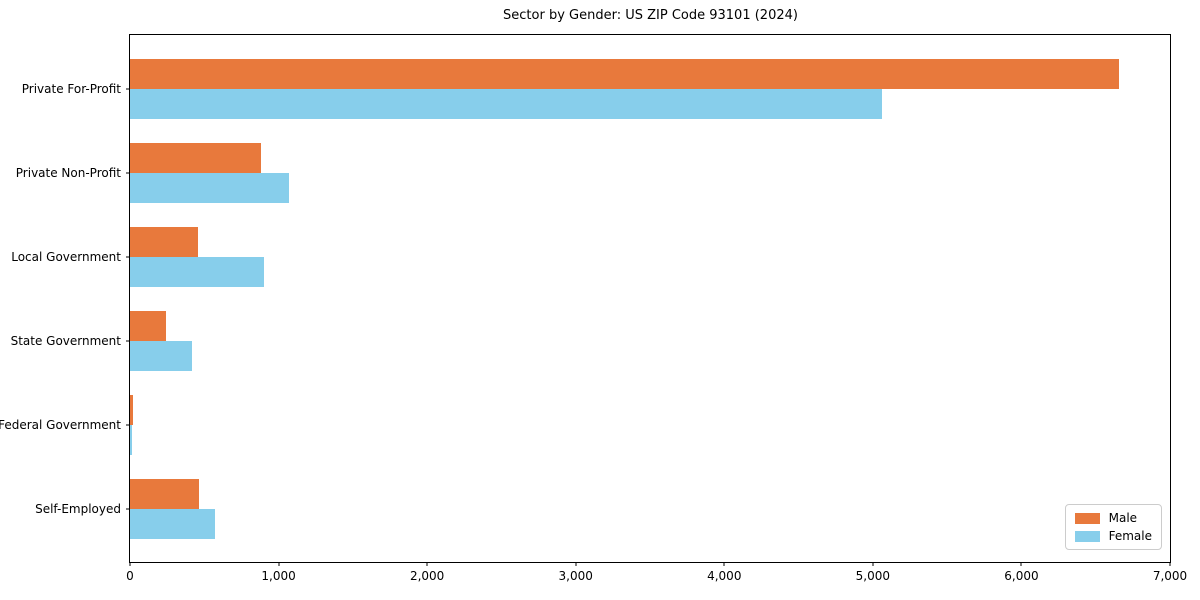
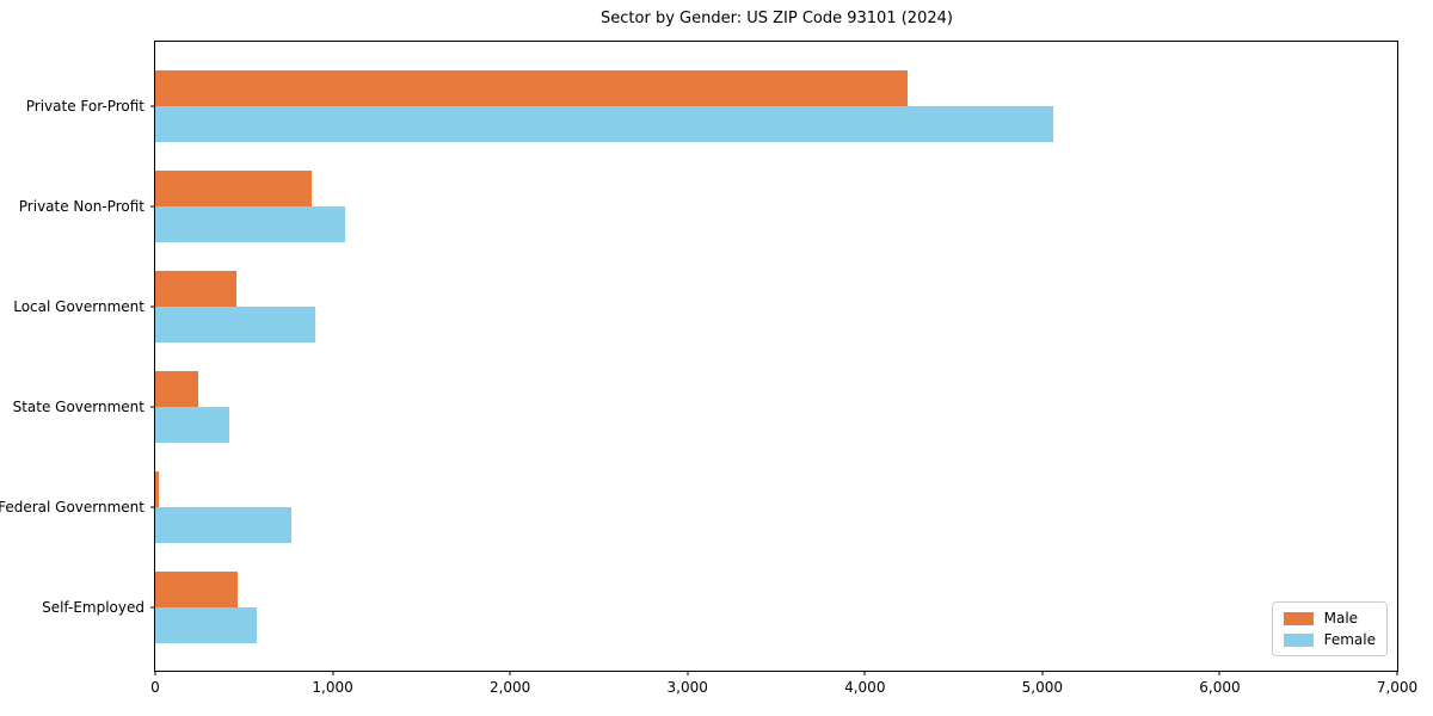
Male/Private For-Profit: 6660 -> 4240
Female/Federal Government: 20 -> 770
